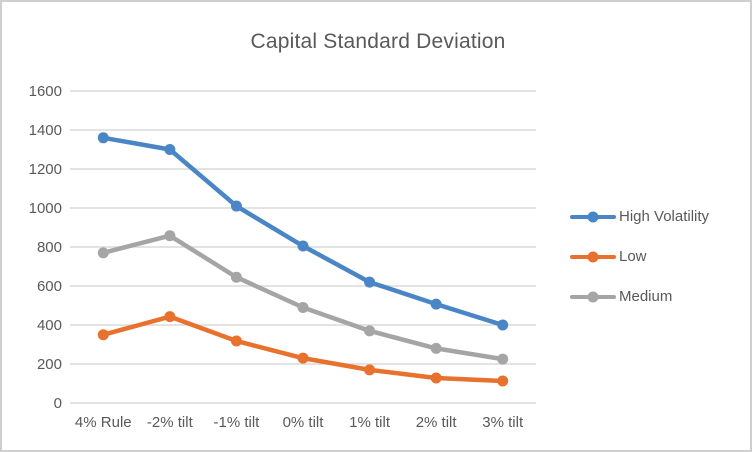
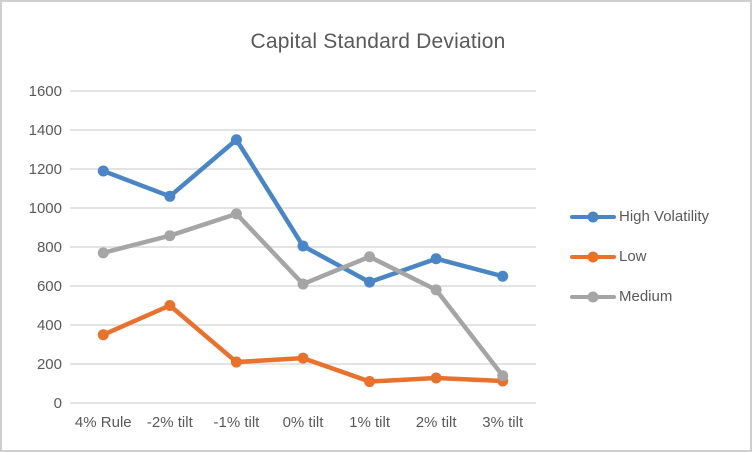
High Volatility/4% Rule: 1360 -> 1190
High Volatility/-2% tilt: 1300 -> 1060
Low/-2% tilt: 440 -> 500
High Volatility/-1% tilt: 1010 -> 1350
Low/-1% tilt: 320 -> 210
Medium/-1% tilt: 640 -> 970
Medium/0% tilt: 490 -> 610
Low/1% tilt: 170 -> 110
Medium/1% tilt: 370 -> 750
High Volatility/2% tilt: 510 -> 740
Medium/2% tilt: 280 -> 580
High Volatility/3% tilt: 400 -> 650
Medium/3% tilt: 220 -> 140
